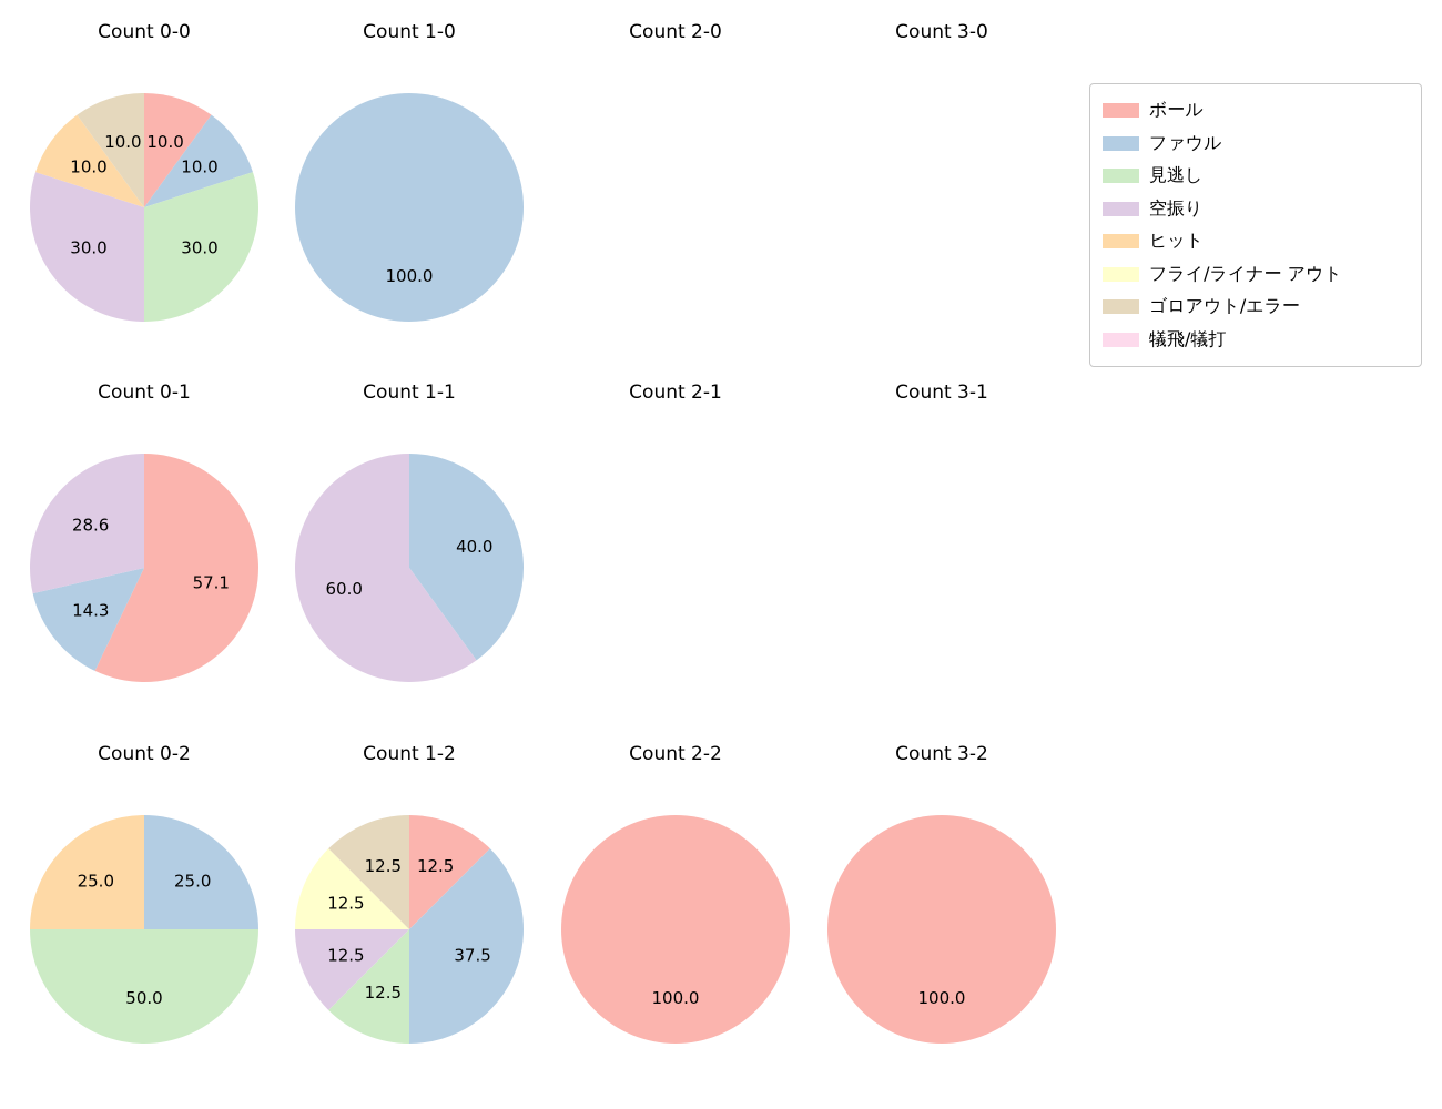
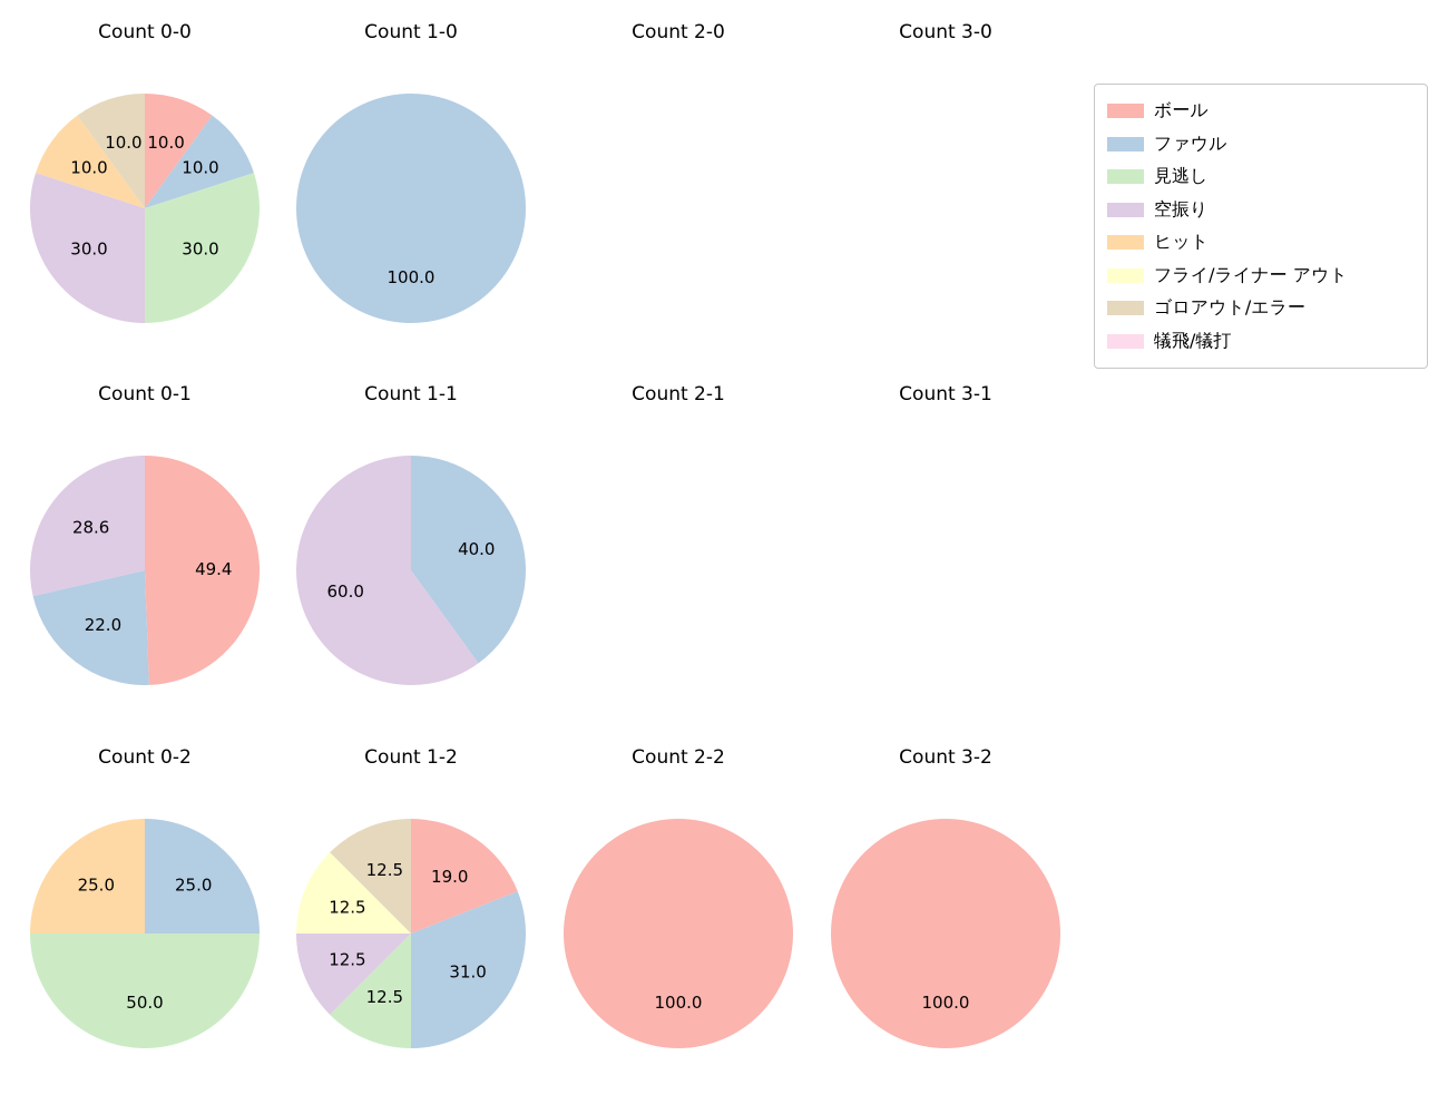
Count 0-1/ボール: 57.1 -> 49.4
Count 0-1/ファウル: 14.3 -> 22.0
Count 1-2/ボール: 12.5 -> 19.0
Count 1-2/ファウル: 37.5 -> 31.0
